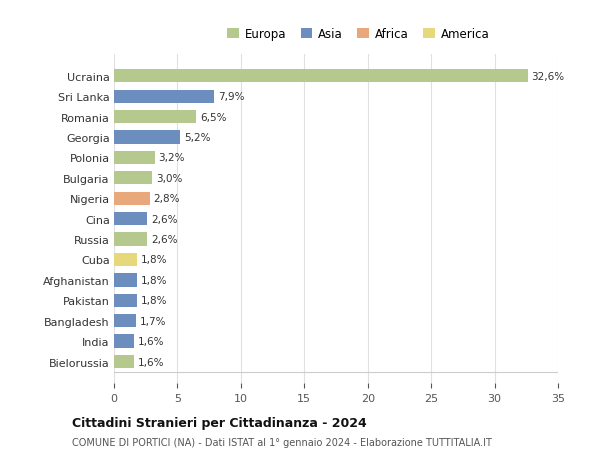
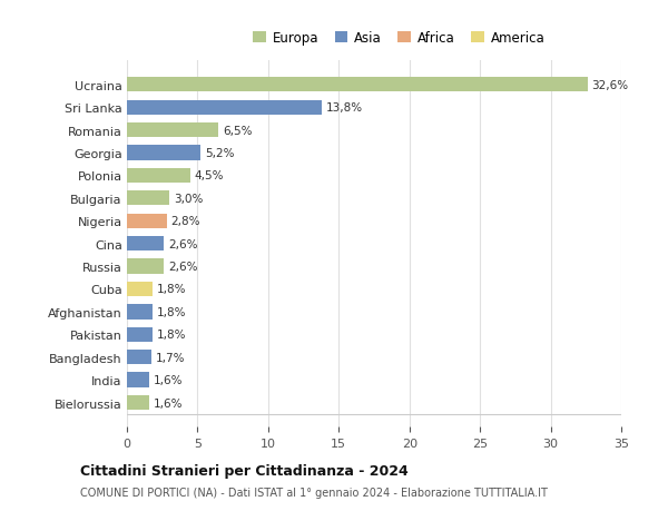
Sri Lanka: 7,9% -> 13,8%
Polonia: 3,2% -> 4,5%
